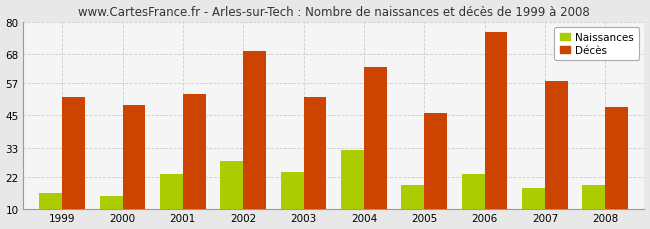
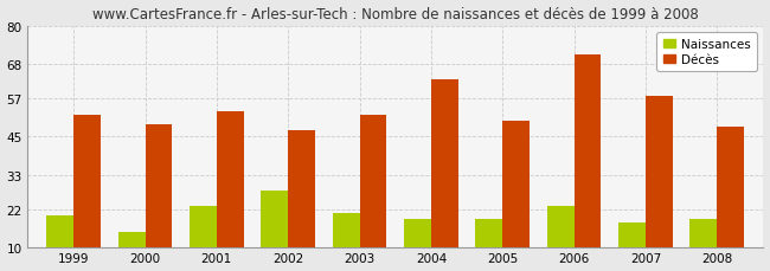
Naissances/1999: 16 -> 20
Décès/2002: 69 -> 47
Naissances/2003: 24 -> 21
Naissances/2004: 32 -> 19
Décès/2005: 46 -> 50
Décès/2006: 76 -> 71
